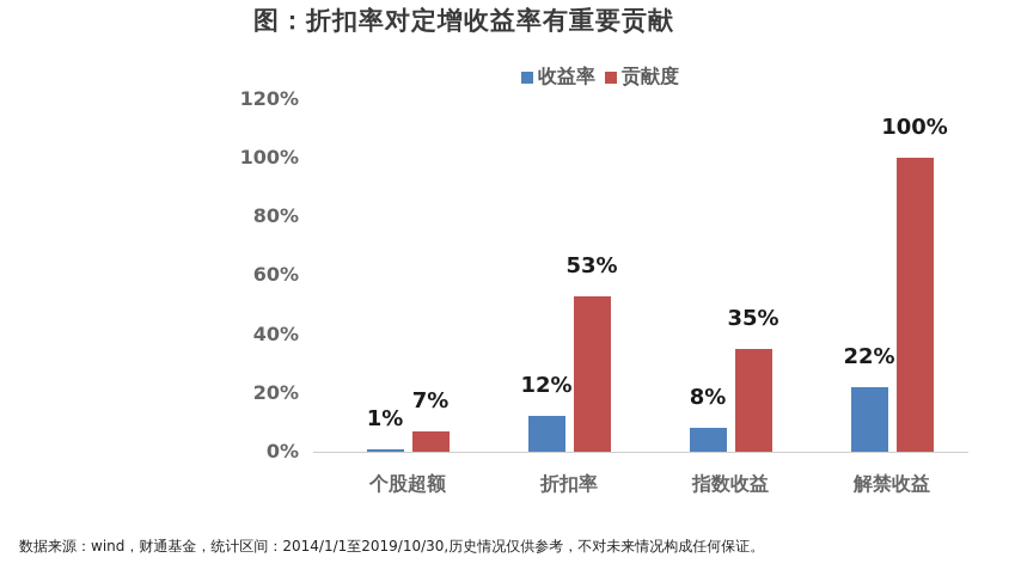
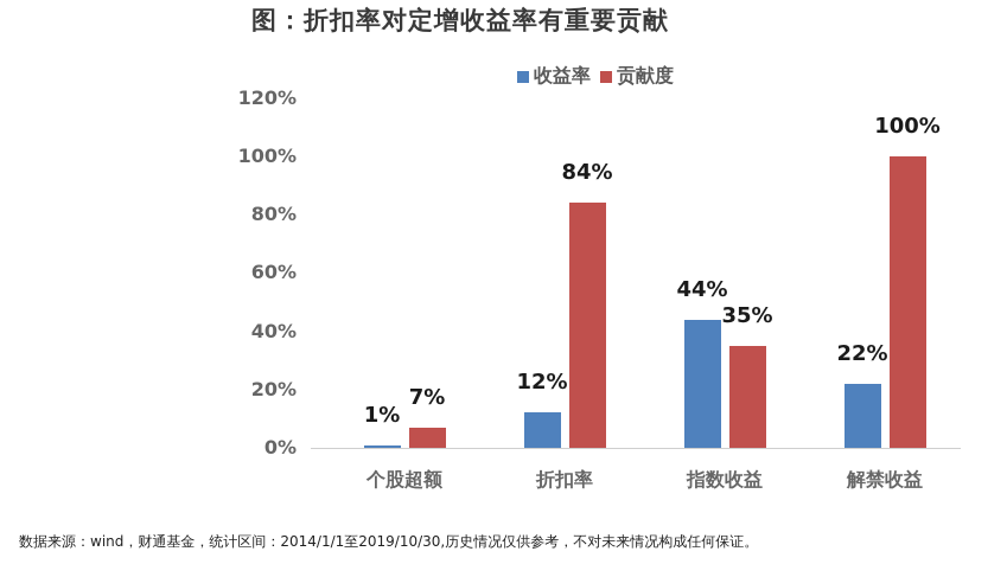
贡献度/折扣率: 53% -> 84%
收益率/指数收益: 8% -> 44%
